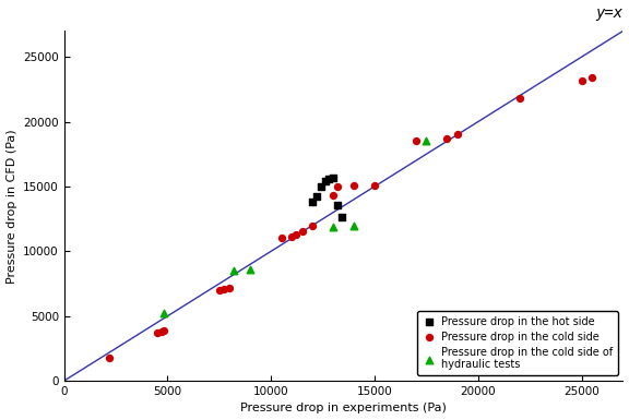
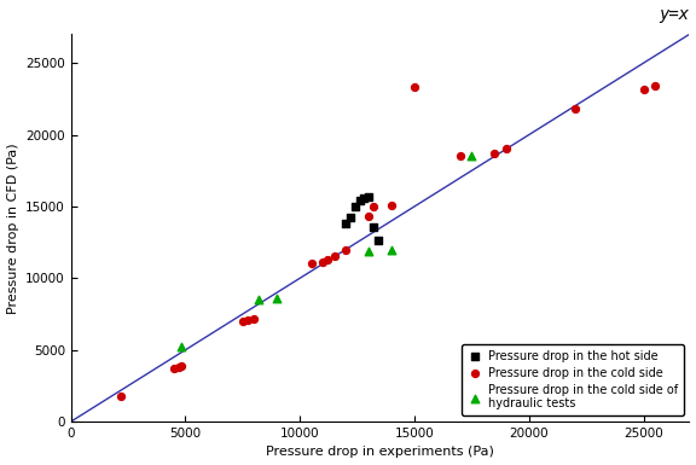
Pressure drop in the cold side/15000: 15100 -> 23300
